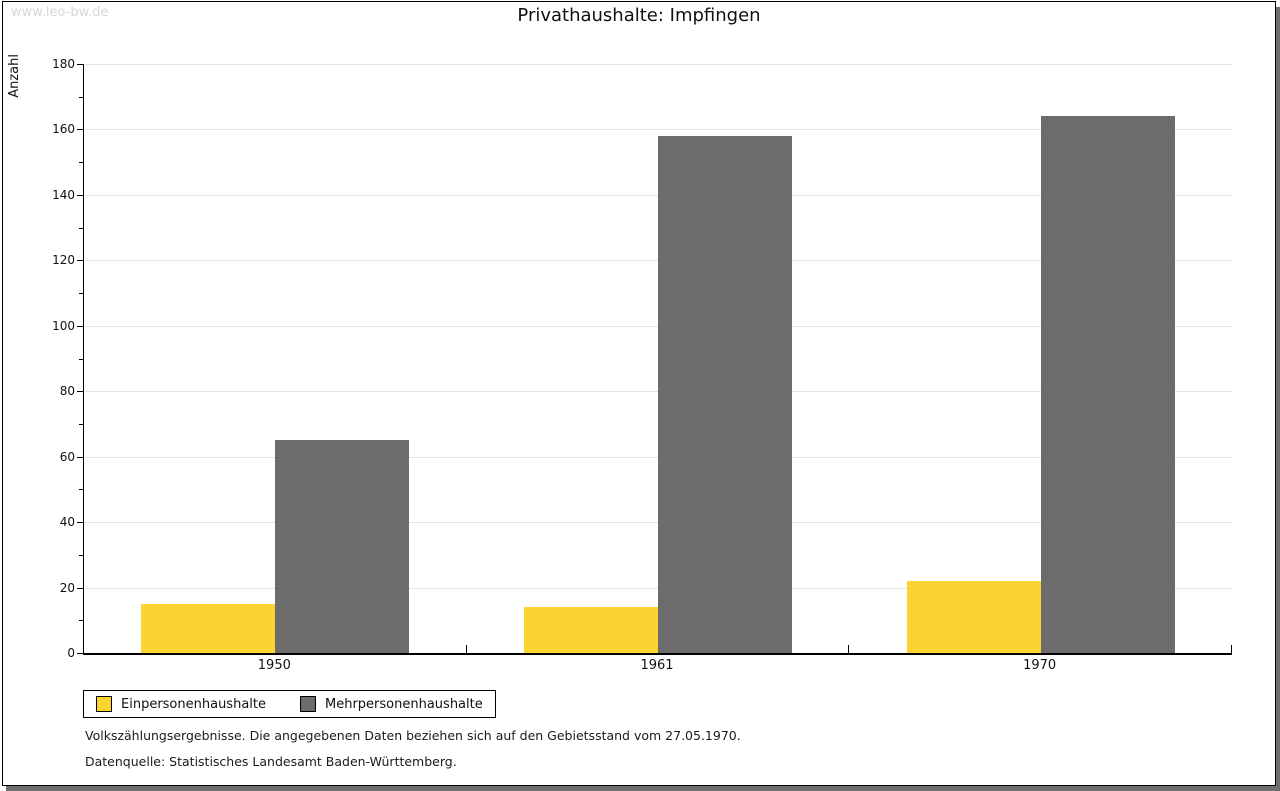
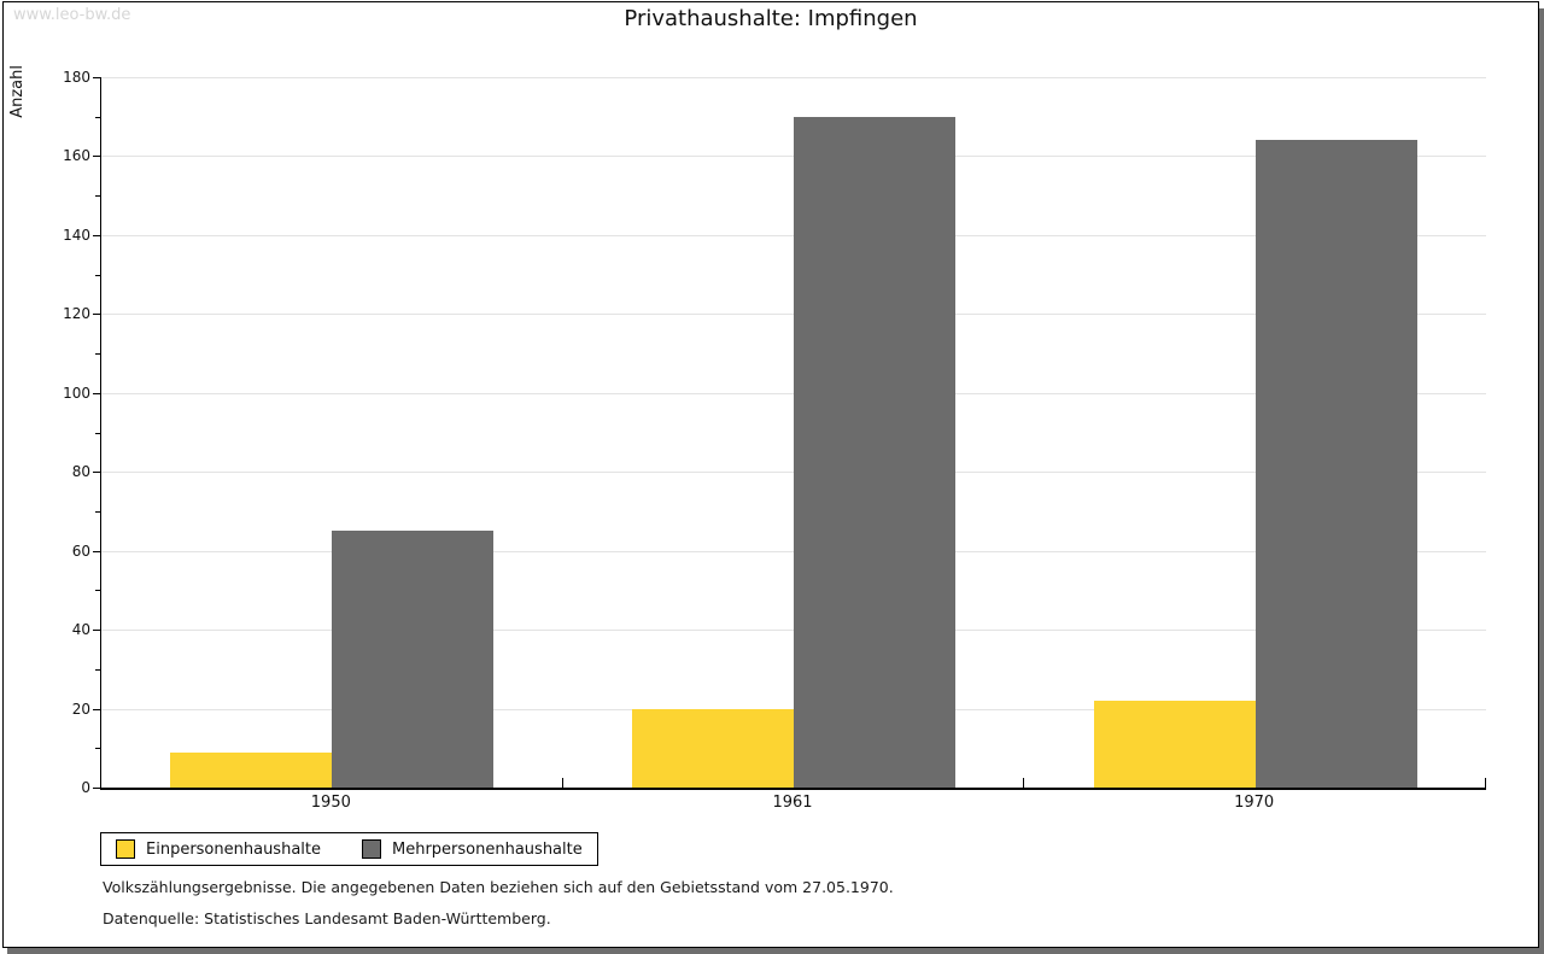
Einpersonenhaushalte/1950: 15 -> 9
Einpersonenhaushalte/1961: 14 -> 20
Mehrpersonenhaushalte/1961: 158 -> 170
